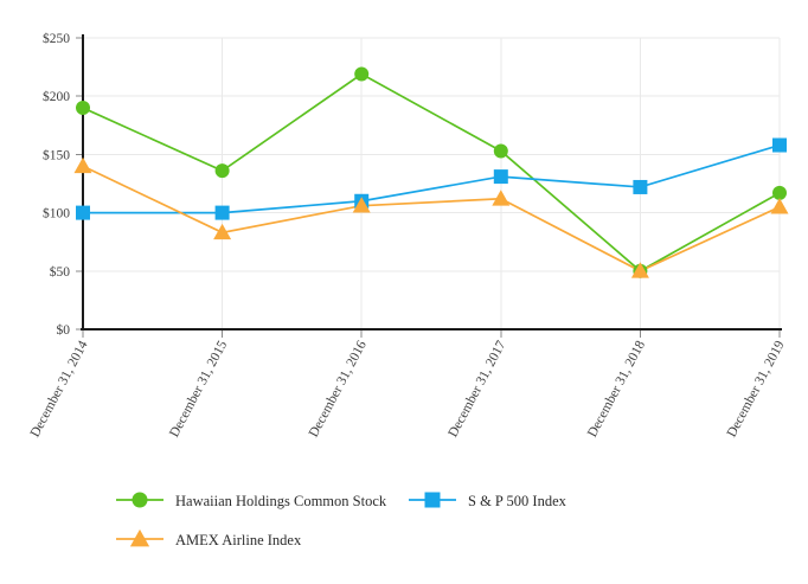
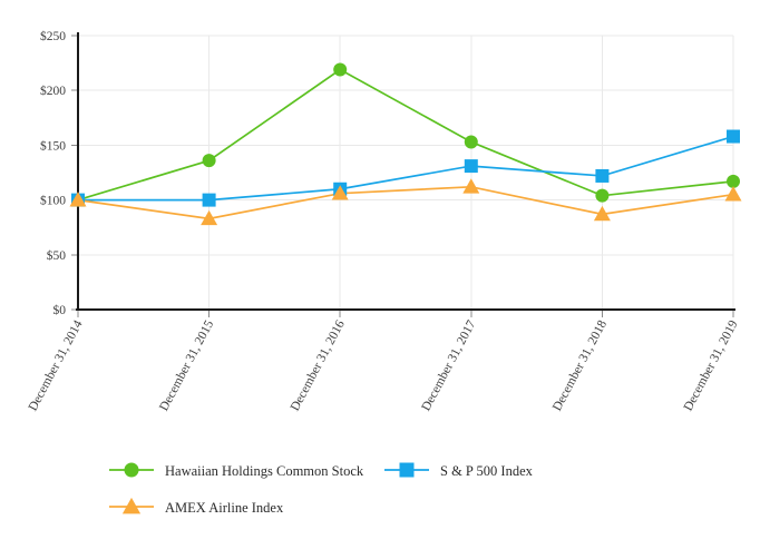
Hawaiian Holdings Common Stock/December 31, 2014: $190 -> $100
AMEX Airline Index/December 31, 2014: $140 -> $100
Hawaiian Holdings Common Stock/December 31, 2018: $50 -> $100
AMEX Airline Index/December 31, 2018: $50 -> $90
